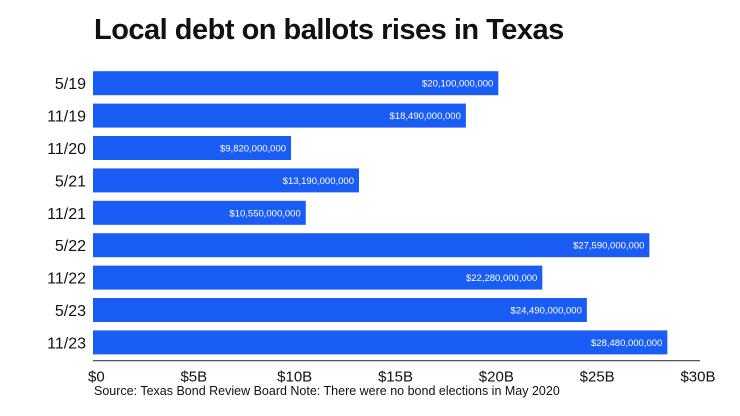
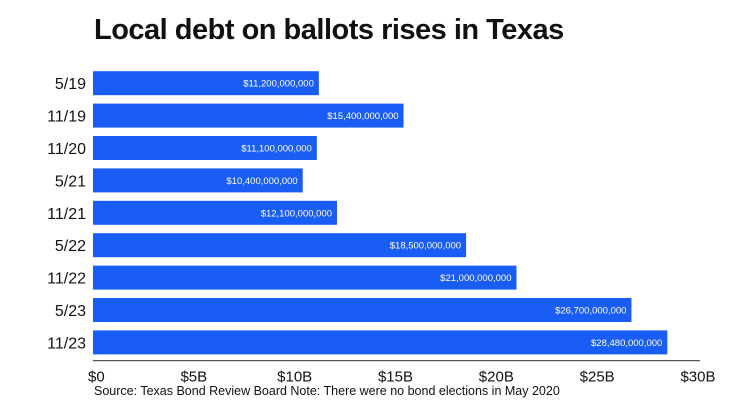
5/19: $20,100,000,000 -> $11,200,000,000
11/19: $18,490,000,000 -> $15,400,000,000
11/20: $9,820,000,000 -> $11,100,000,000
5/21: $13,190,000,000 -> $10,400,000,000
11/21: $10,550,000,000 -> $12,100,000,000
5/22: $27,590,000,000 -> $18,500,000,000
11/22: $22,280,000,000 -> $21,000,000,000
5/23: $24,490,000,000 -> $26,700,000,000
